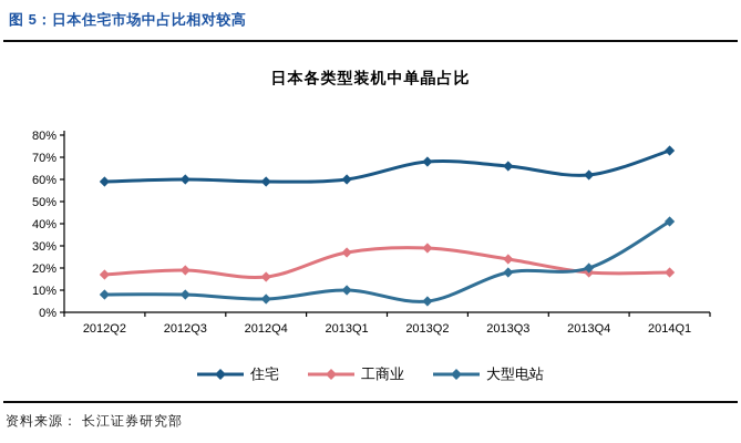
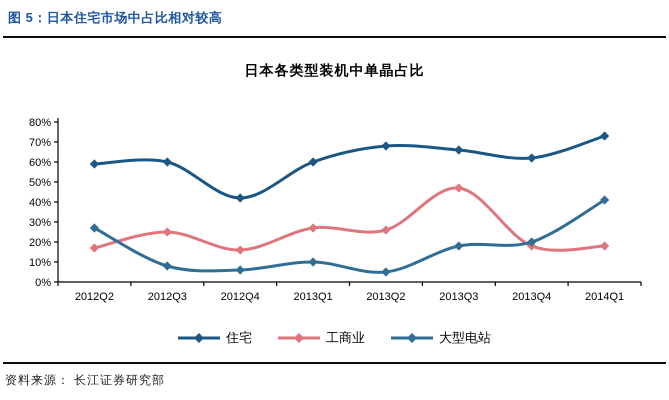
大型电站/2012Q2: 8% -> 27%
工商业/2012Q3: 19% -> 25%
住宅/2012Q4: 59% -> 42%
工商业/2013Q2: 29% -> 26%
工商业/2013Q3: 24% -> 47%
